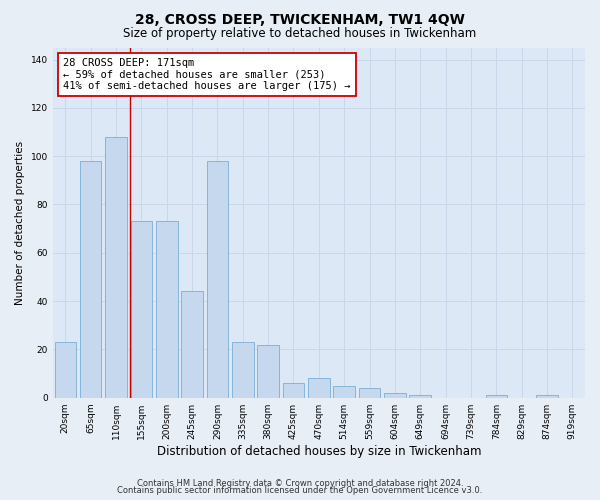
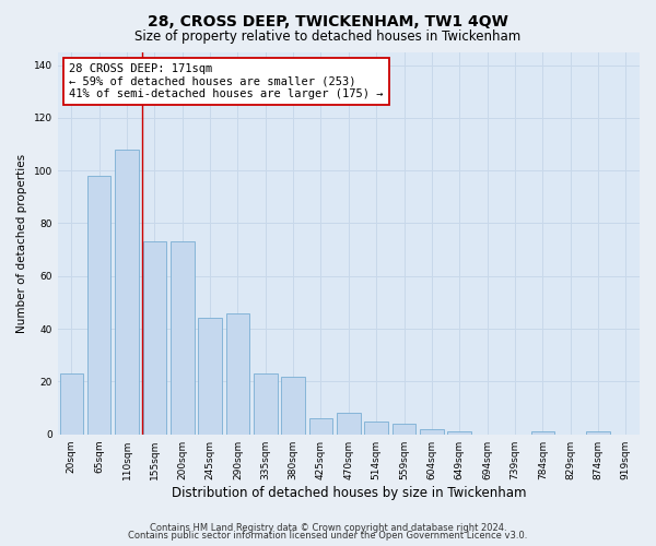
290sqm: 98 -> 46
